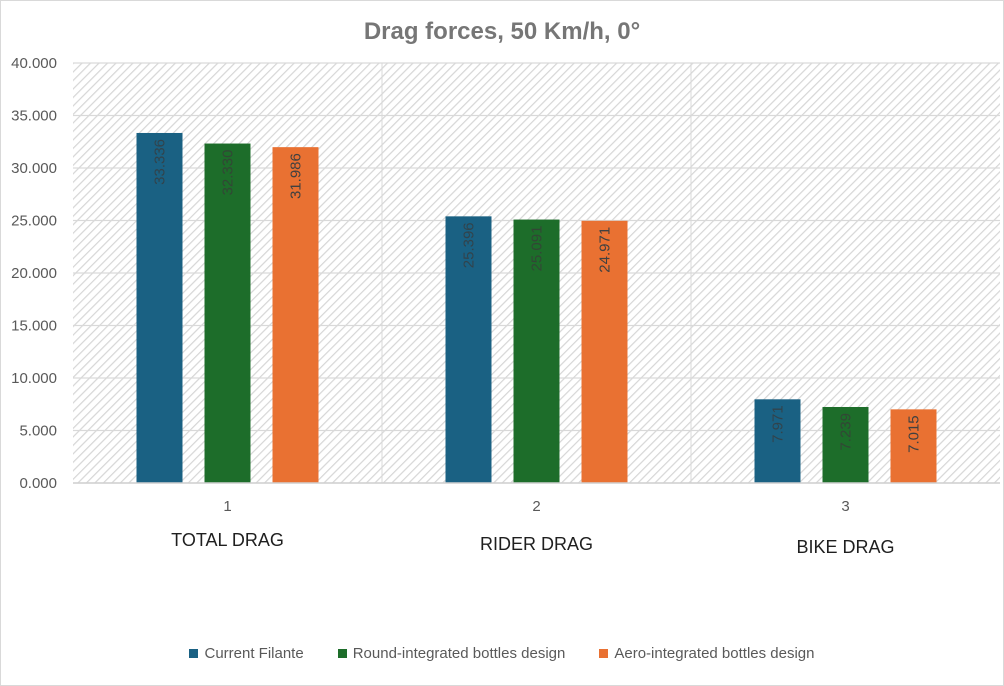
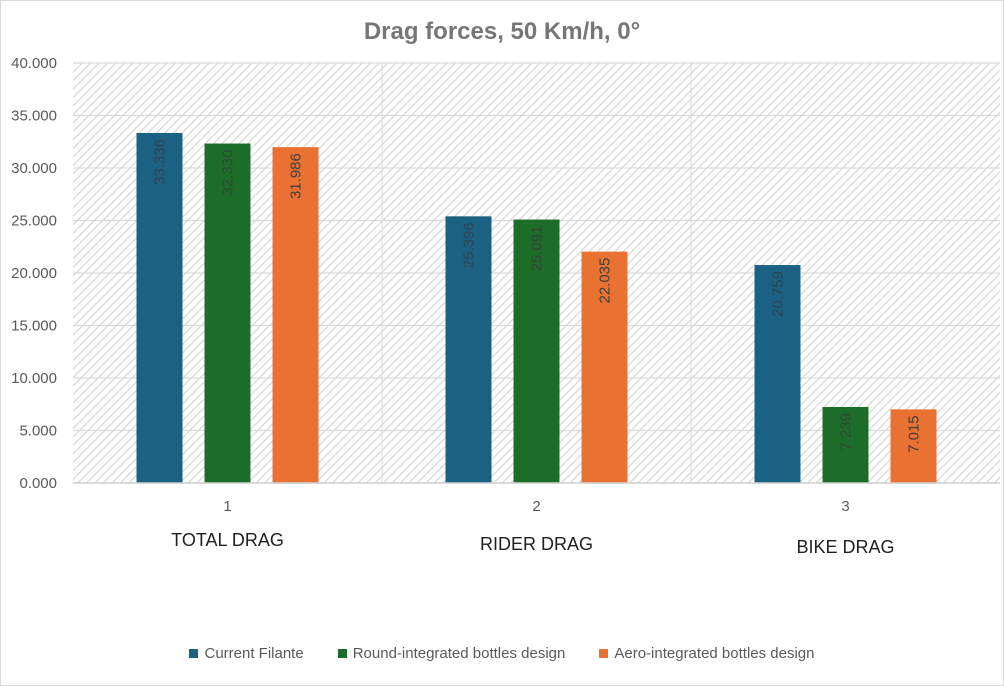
Aero-integrated bottles design/2: 24.971 -> 22.035
Current Filante/3: 7.971 -> 20.759
